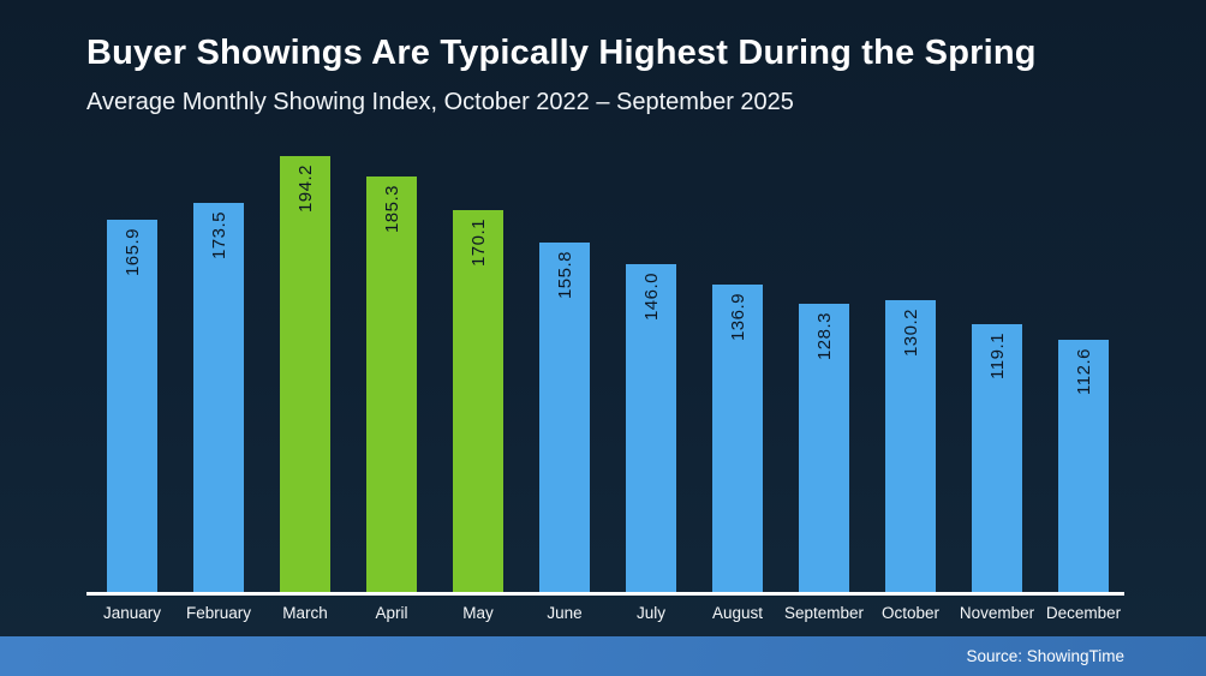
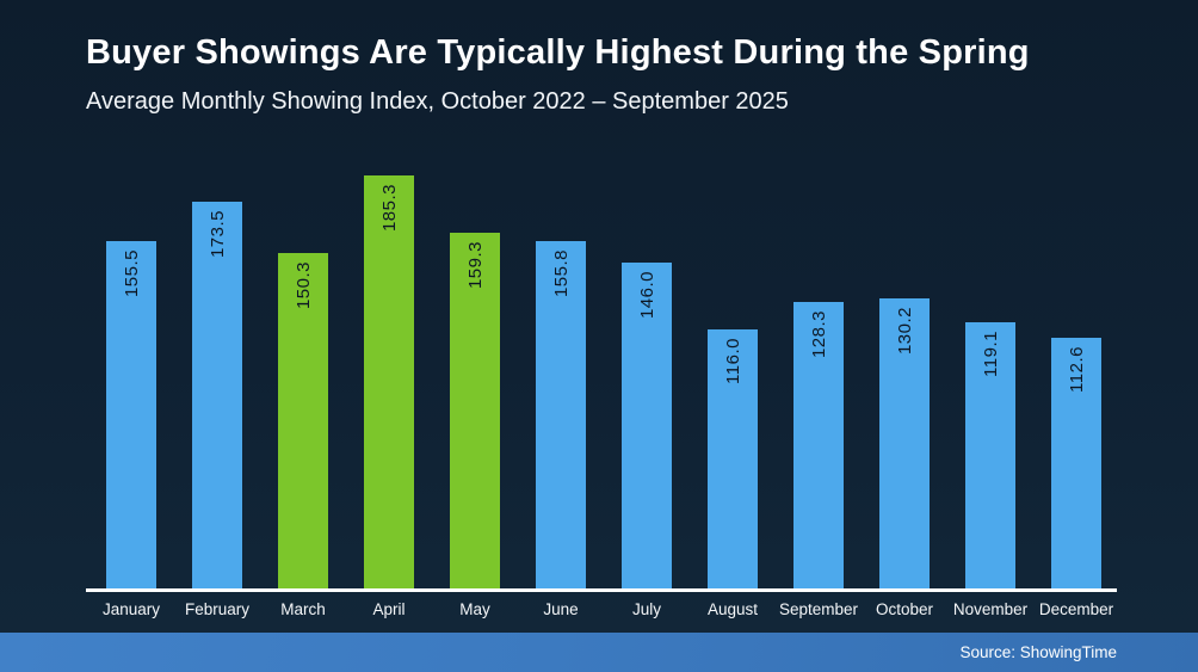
January: 165.9 -> 155.5
March: 194.2 -> 150.3
May: 170.1 -> 159.3
August: 136.9 -> 116.0
